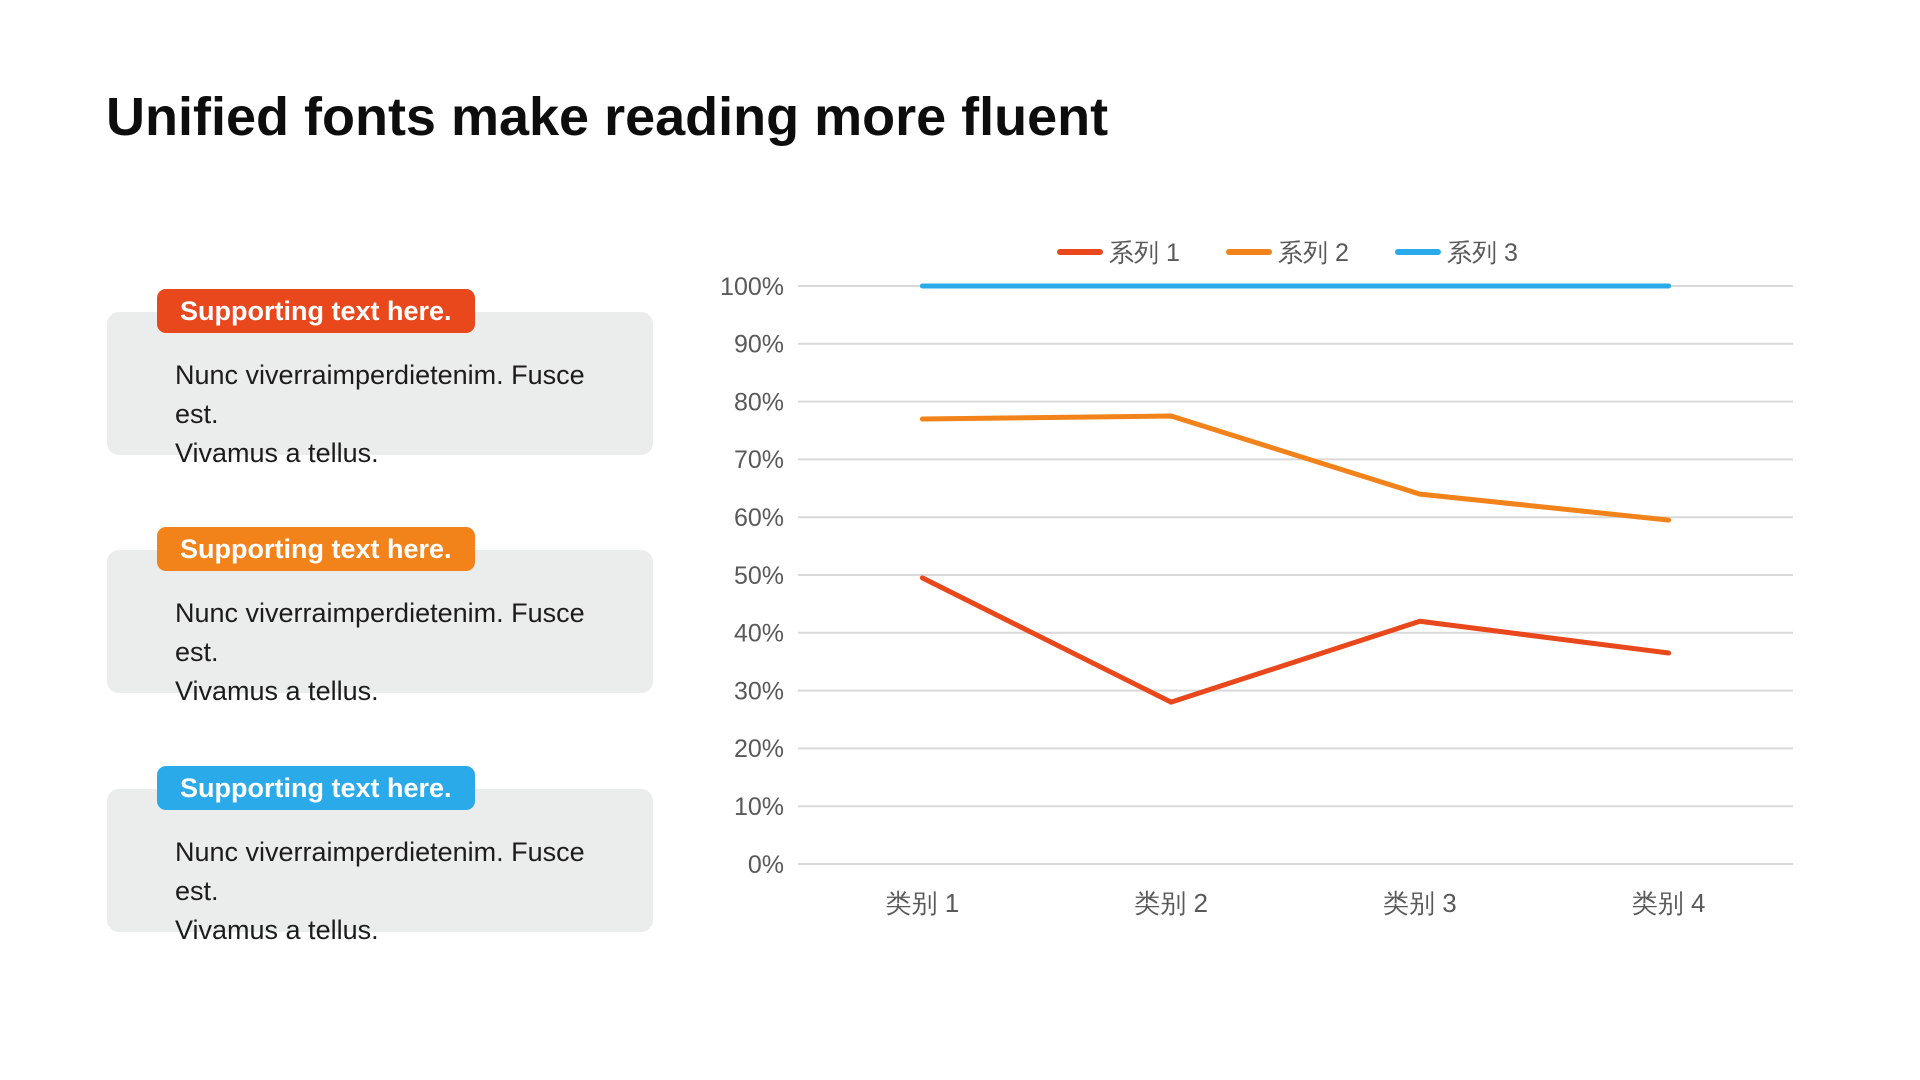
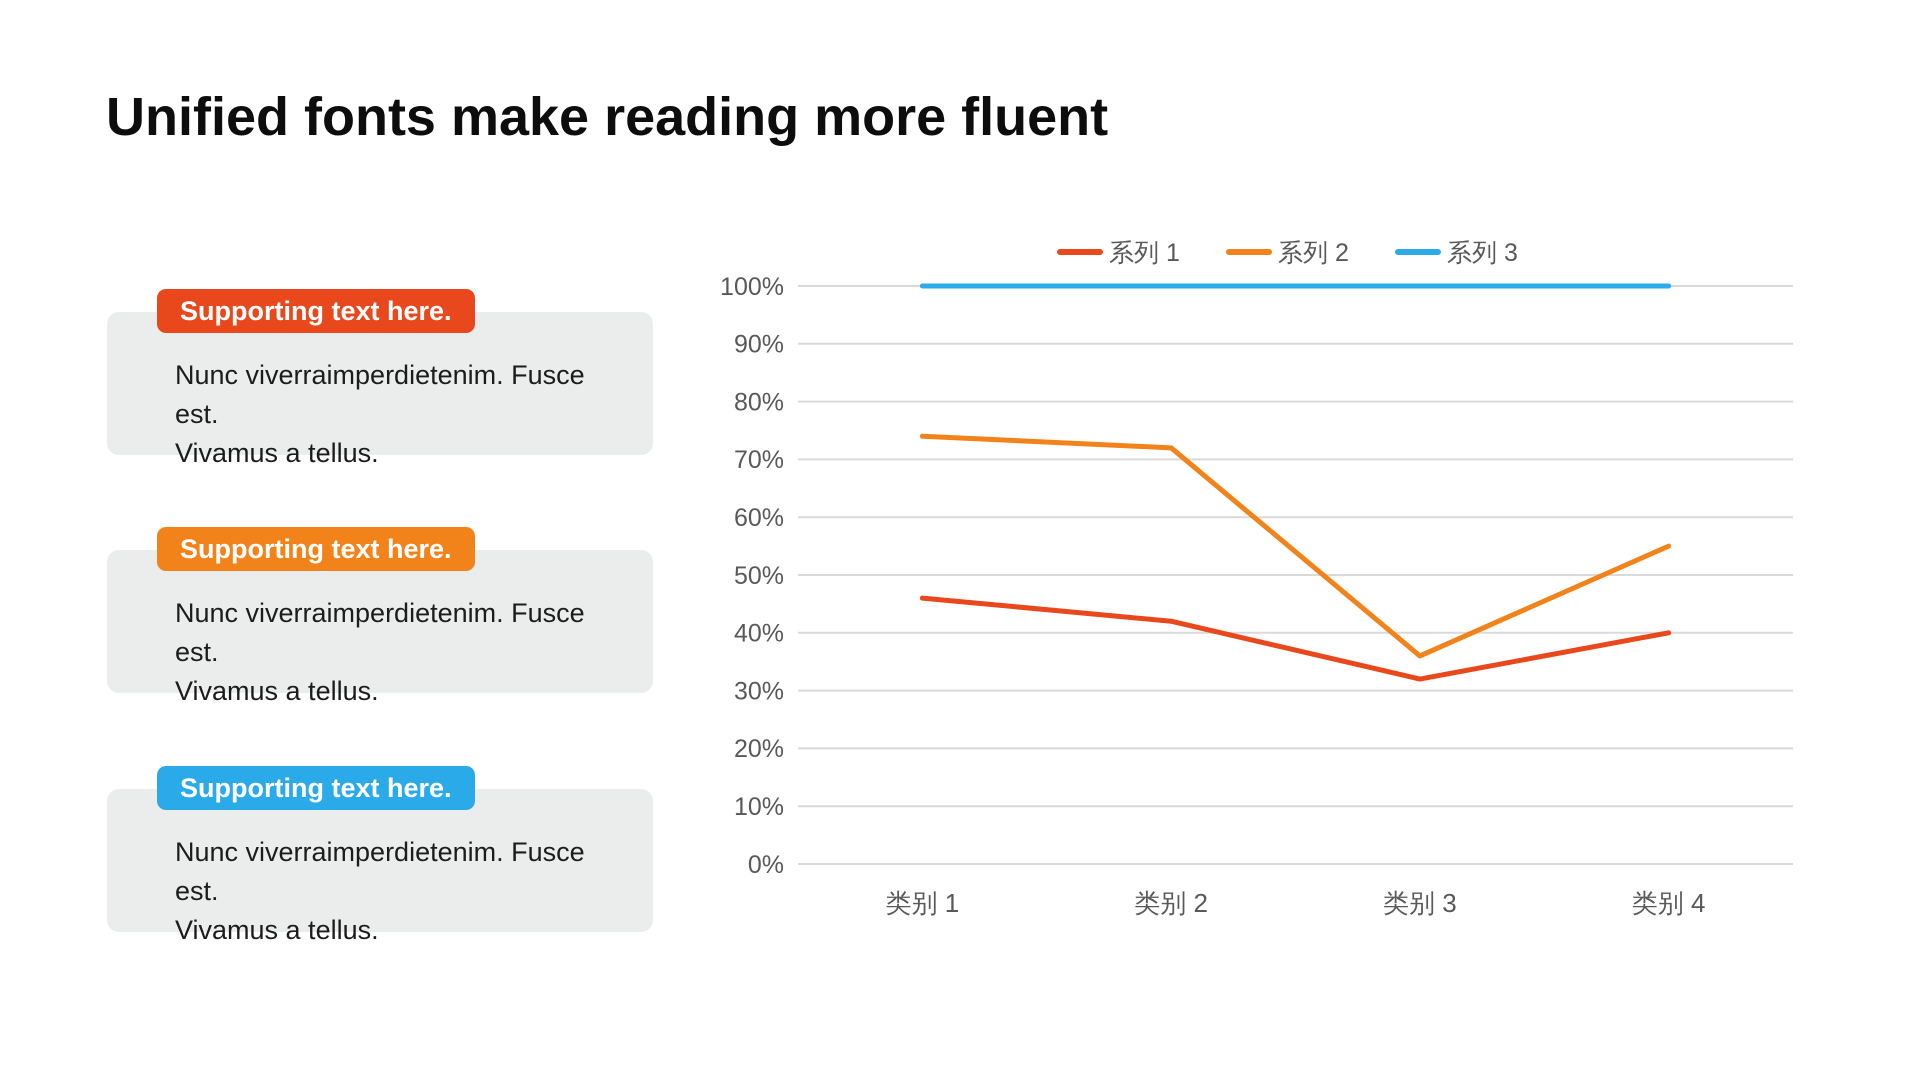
系列 1/类别 1: 50% -> 46%
系列 2/类别 1: 77% -> 74%
系列 1/类别 2: 28% -> 42%
系列 2/类别 2: 78% -> 72%
系列 1/类别 3: 42% -> 32%
系列 2/类别 3: 64% -> 36%
系列 1/类别 4: 36% -> 40%
系列 2/类别 4: 60% -> 55%
